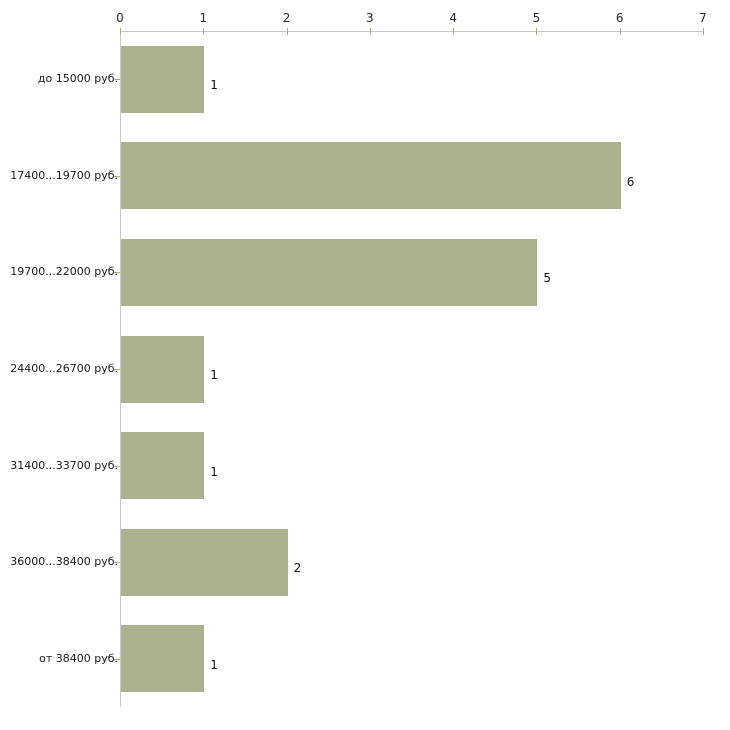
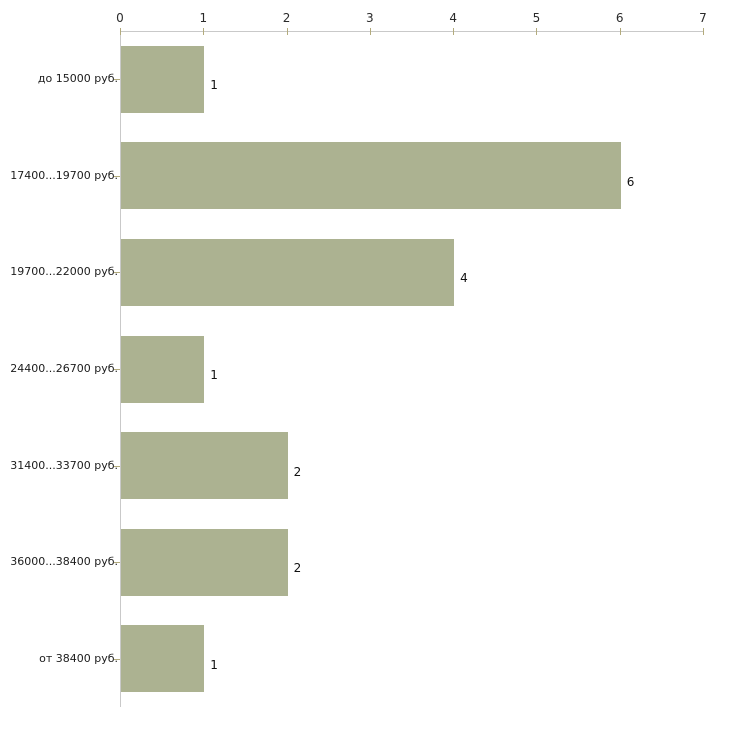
19700...22000 руб.: 5 -> 4
31400...33700 руб.: 1 -> 2
